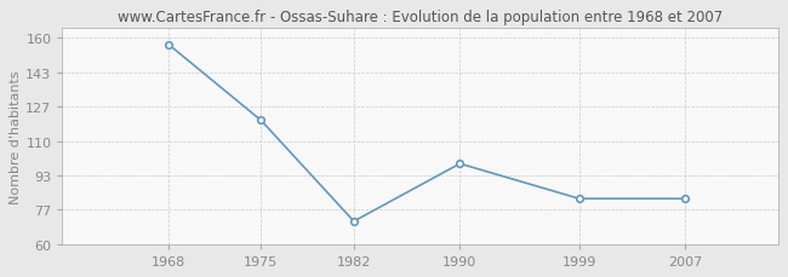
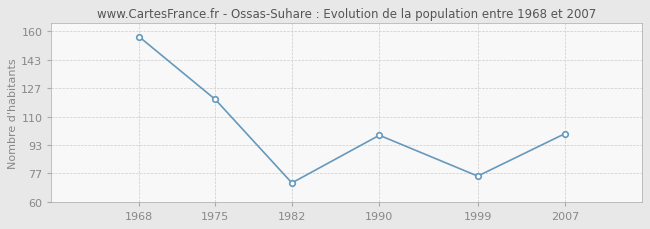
1999: 82 -> 75
2007: 82 -> 100
